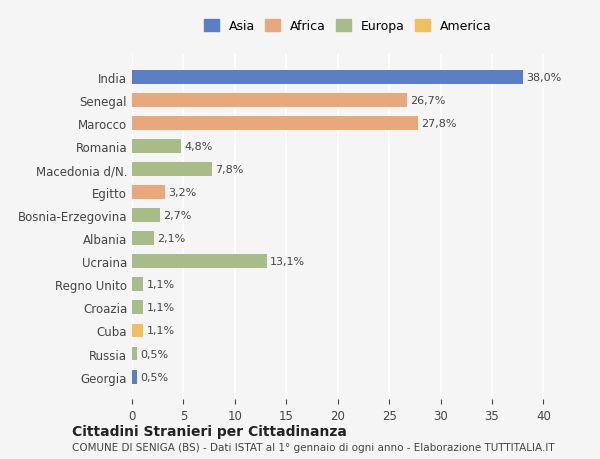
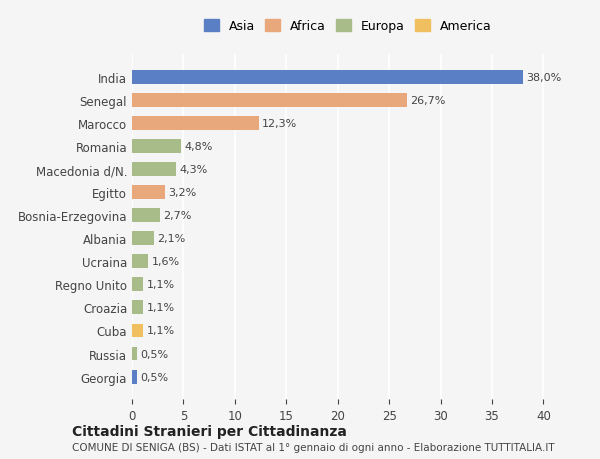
Marocco: 27,8% -> 12,3%
Macedonia d/N.: 7,8% -> 4,3%
Ucraina: 13,1% -> 1,6%
